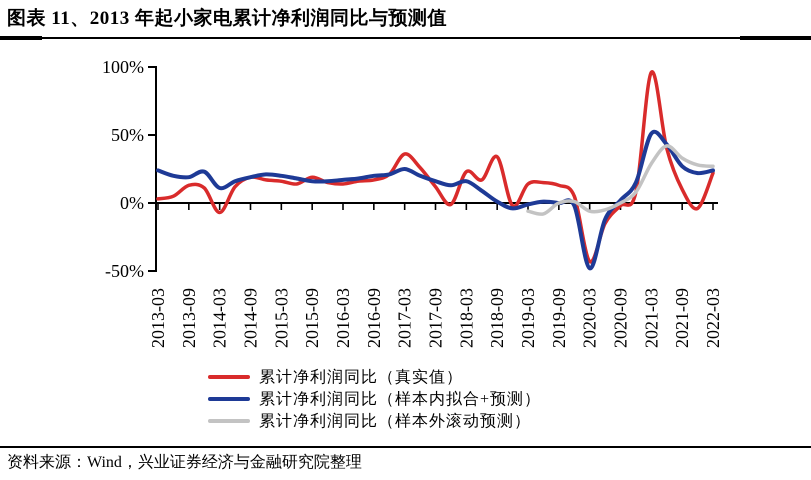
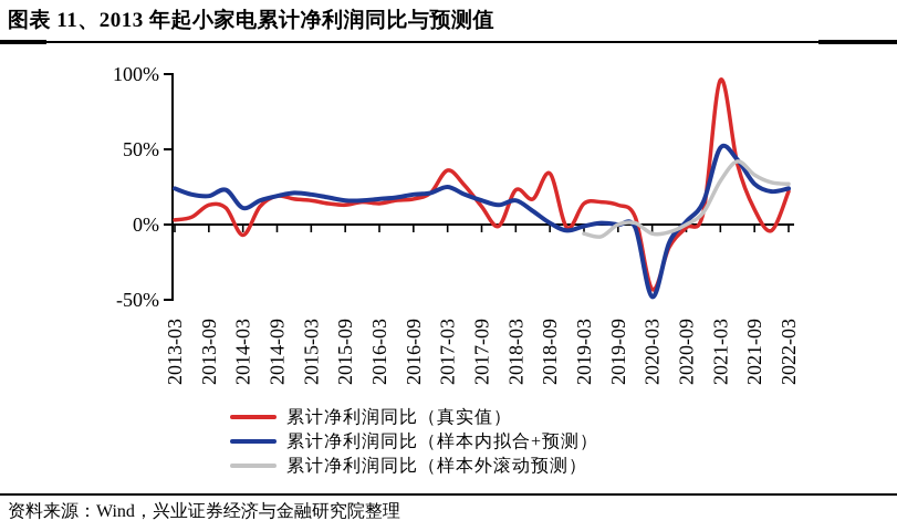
累计净利润同比（真实值）/2015-09: 19% -> 13%
